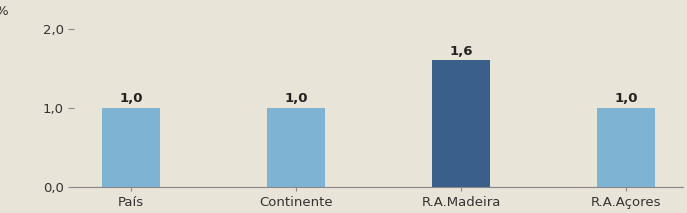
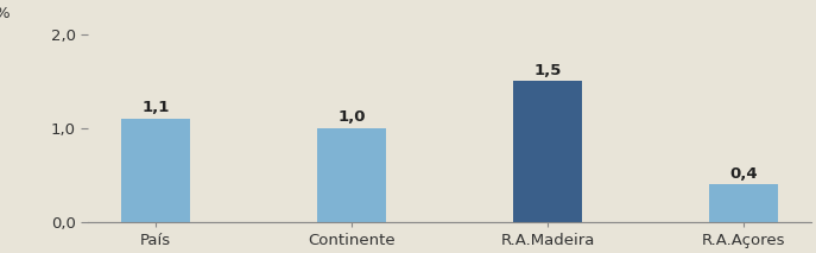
País: 1,0 -> 1,1
R.A.Madeira: 1,6 -> 1,5
R.A.Açores: 1,0 -> 0,4
